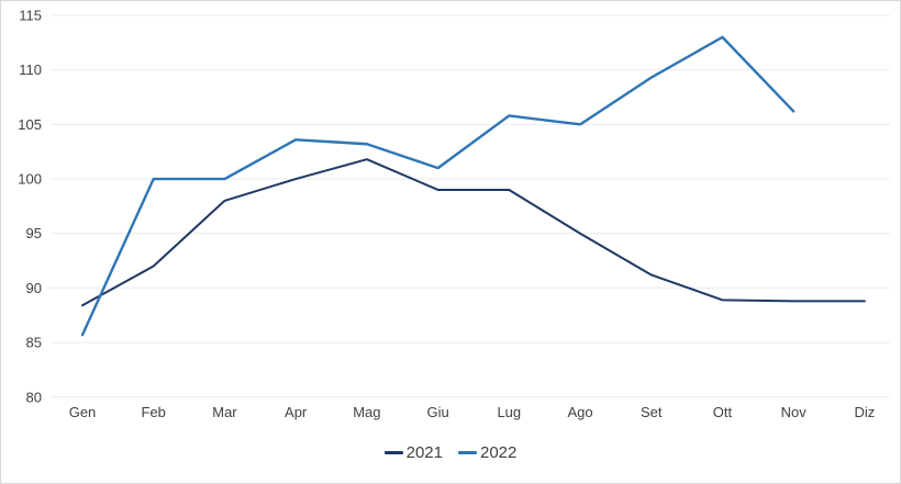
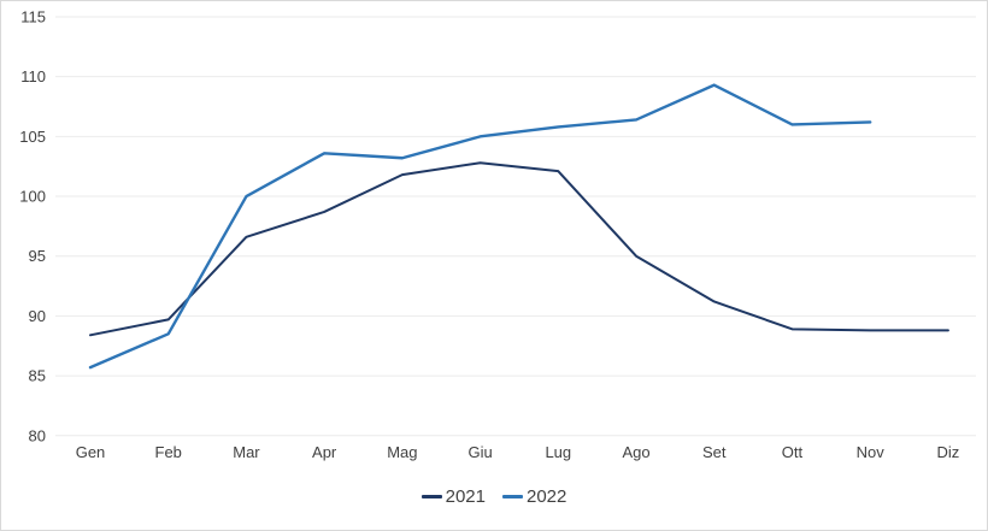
2021/Feb: 92 -> 90
2022/Feb: 100 -> 88
2021/Mar: 98 -> 97
2021/Apr: 100 -> 99
2021/Giu: 99 -> 103
2022/Giu: 101 -> 105
2021/Lug: 99 -> 102
2022/Ago: 105 -> 106
2022/Ott: 113 -> 106
